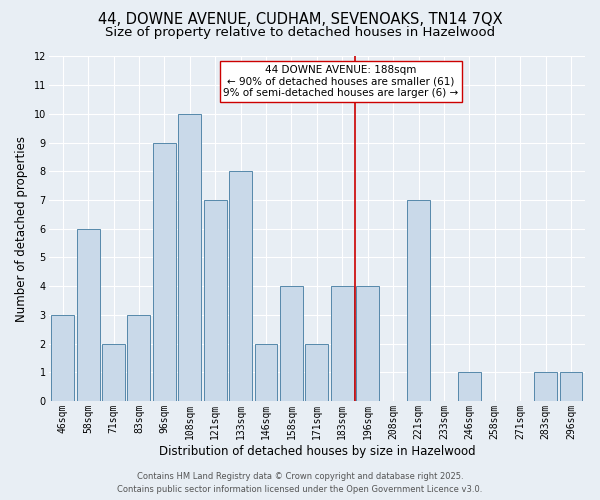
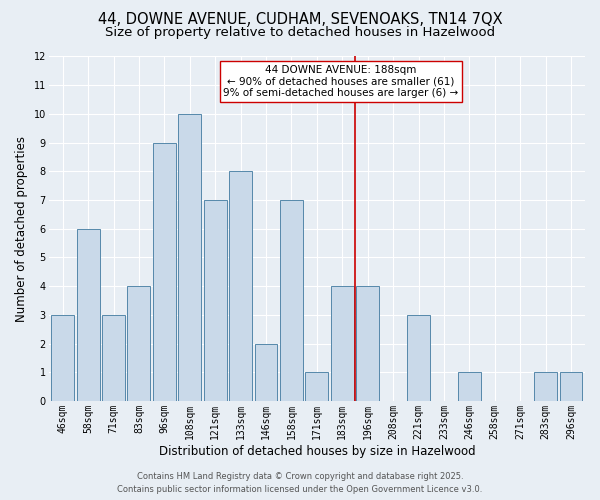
71sqm: 2 -> 3
83sqm: 3 -> 4
158sqm: 4 -> 7
171sqm: 2 -> 1
221sqm: 7 -> 3
